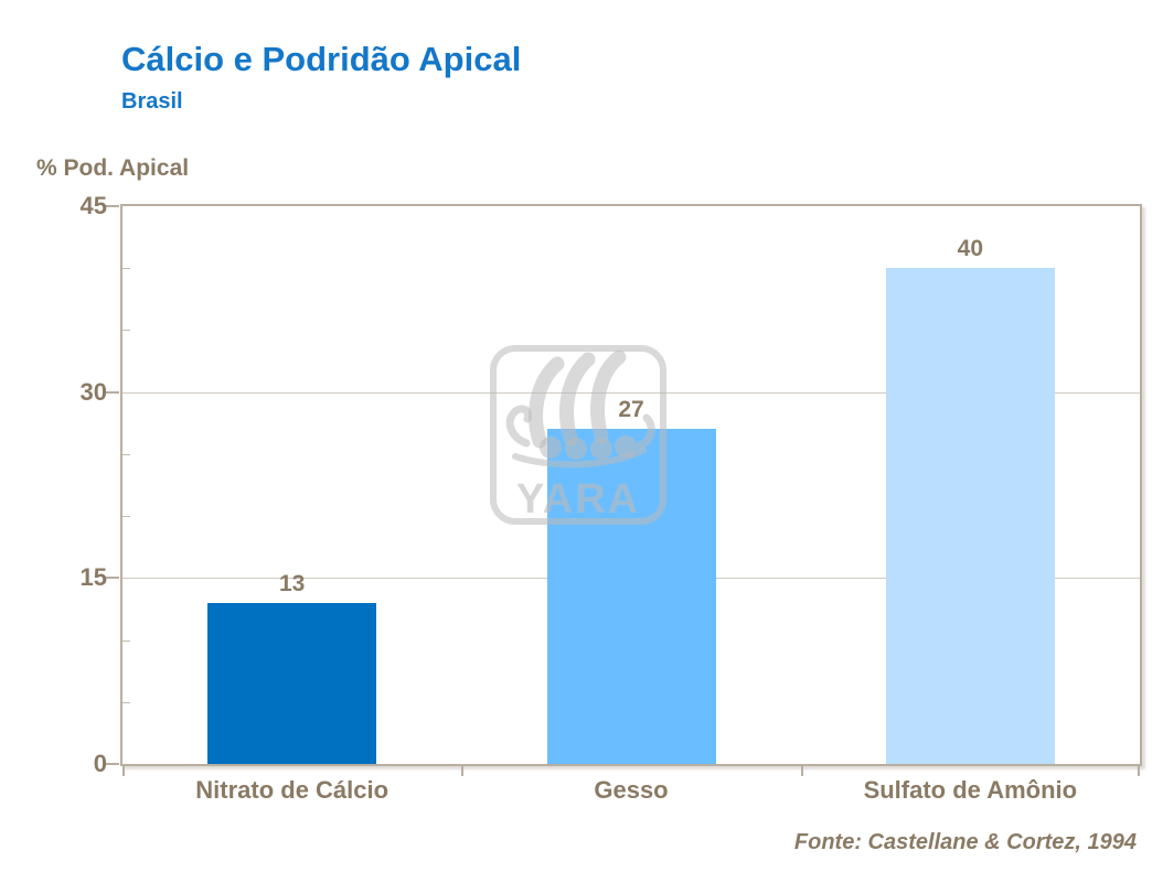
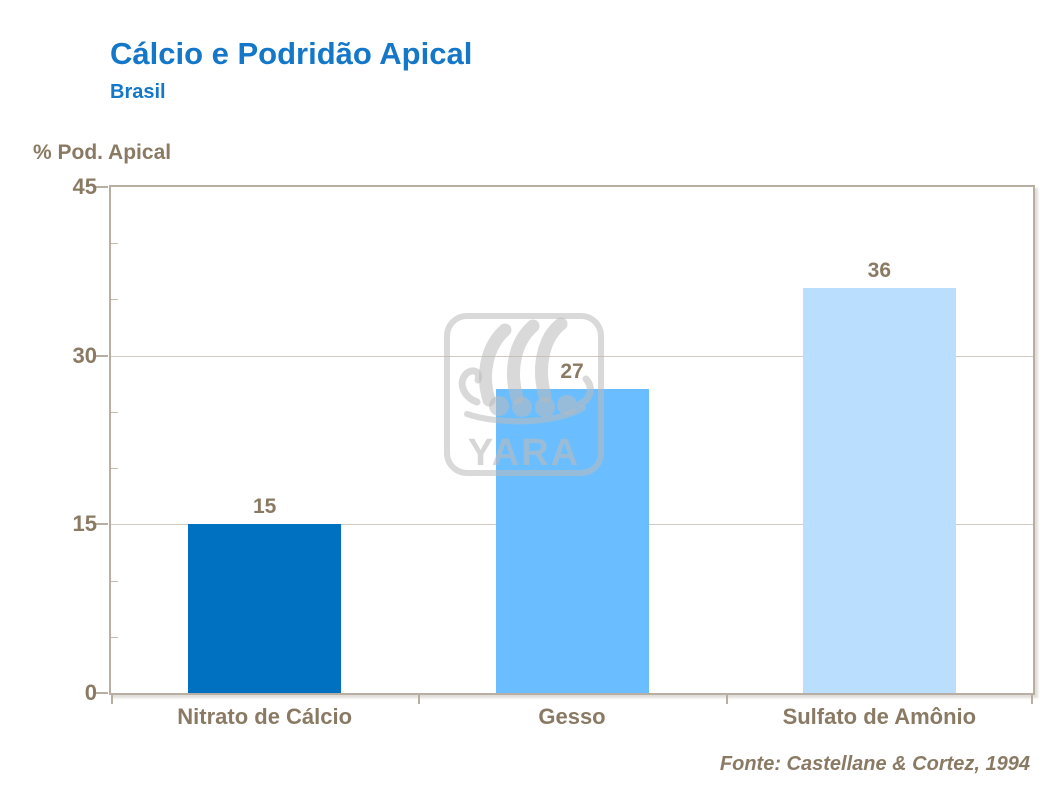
Nitrato de Cálcio: 13 -> 15
Sulfato de Amônio: 40 -> 36
